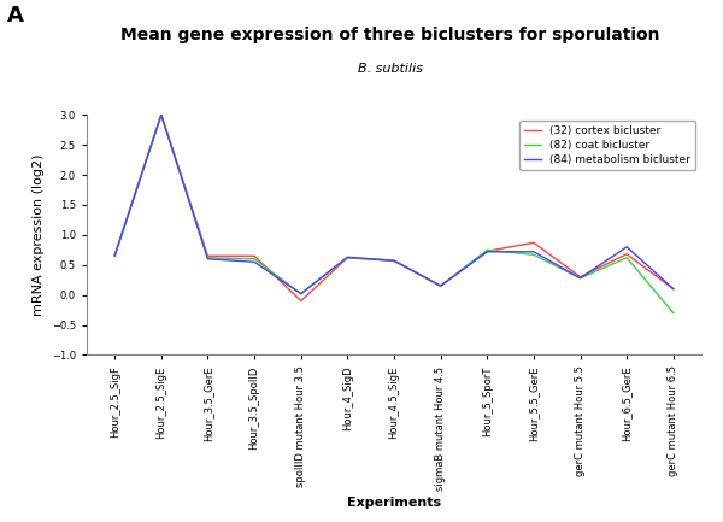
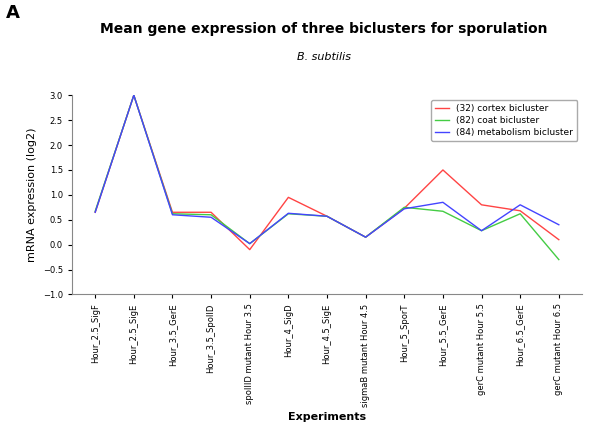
(32) cortex bicluster/Hour_4_SigD: 0.62 -> 0.95
(32) cortex bicluster/Hour_5.5_GerE: 0.87 -> 1.50
(84) metabolism bicluster/Hour_5.5_GerE: 0.72 -> 0.85
(32) cortex bicluster/gerC mutant Hour 5.5: 0.30 -> 0.80
(84) metabolism bicluster/gerC mutant Hour 6.5: 0.10 -> 0.40
